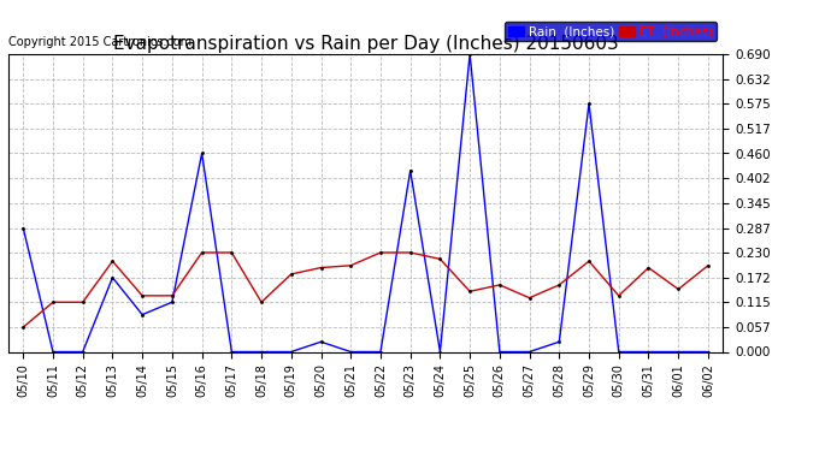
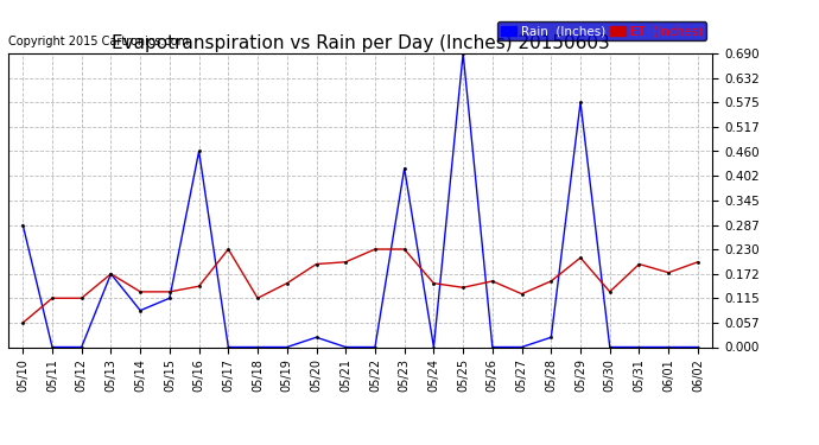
ET (Inches)/05/13: 0.210 -> 0.172
ET (Inches)/05/16: 0.230 -> 0.143
ET (Inches)/05/19: 0.180 -> 0.150
ET (Inches)/05/24: 0.215 -> 0.150
ET (Inches)/06/01: 0.145 -> 0.175
